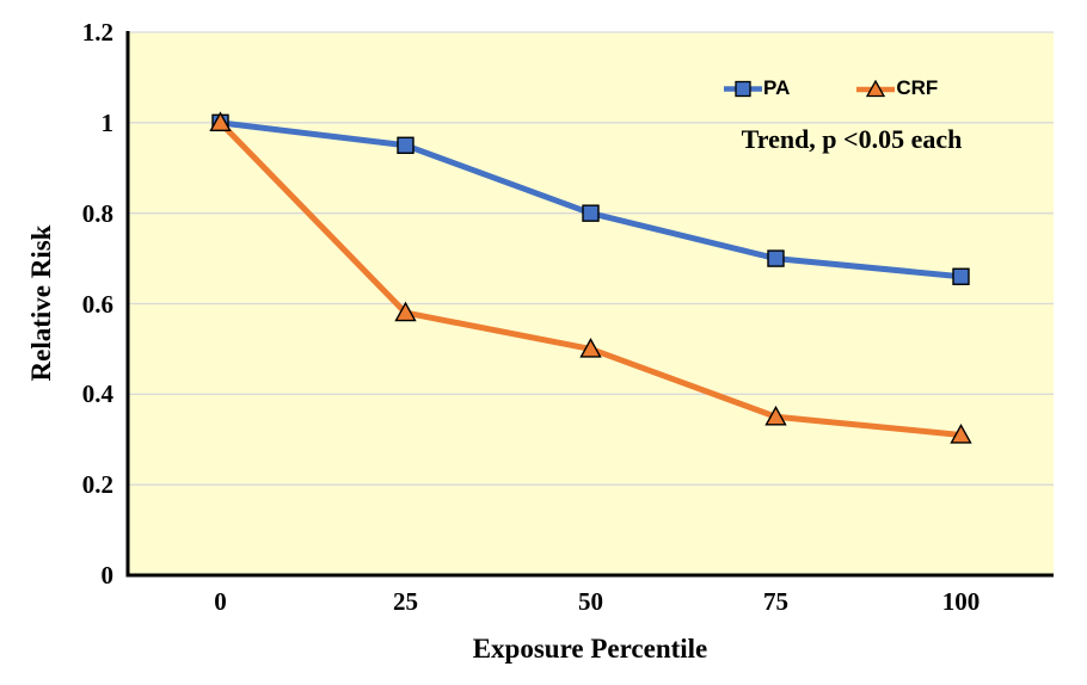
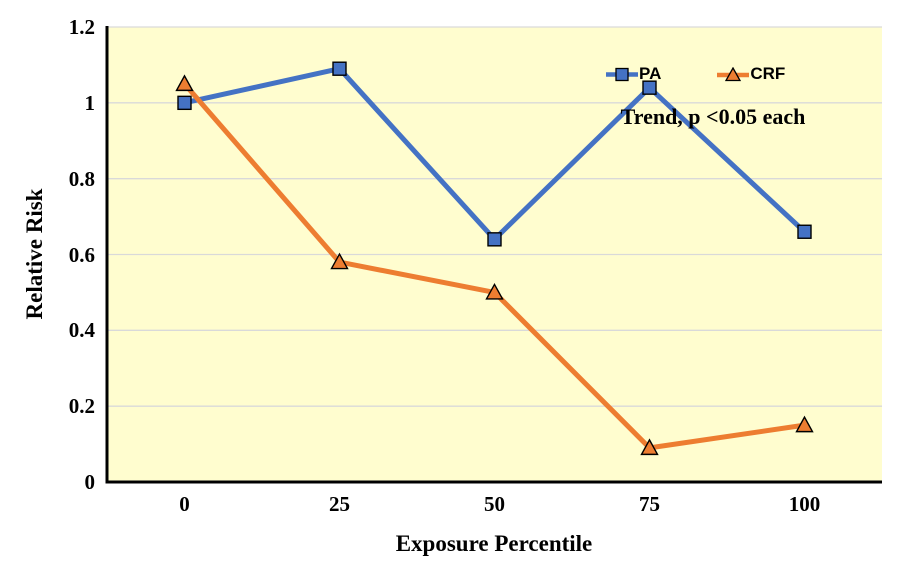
CRF/0: 1.00 -> 1.05
PA/25: 0.95 -> 1.09
PA/50: 0.80 -> 0.64
PA/75: 0.70 -> 1.04
CRF/75: 0.35 -> 0.09
CRF/100: 0.31 -> 0.15
